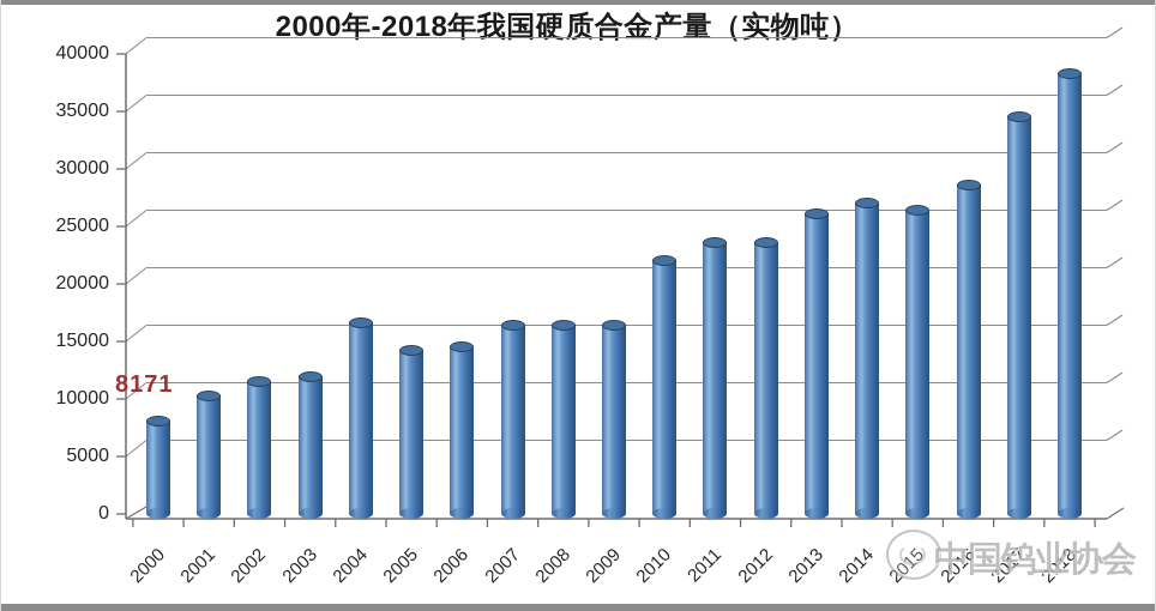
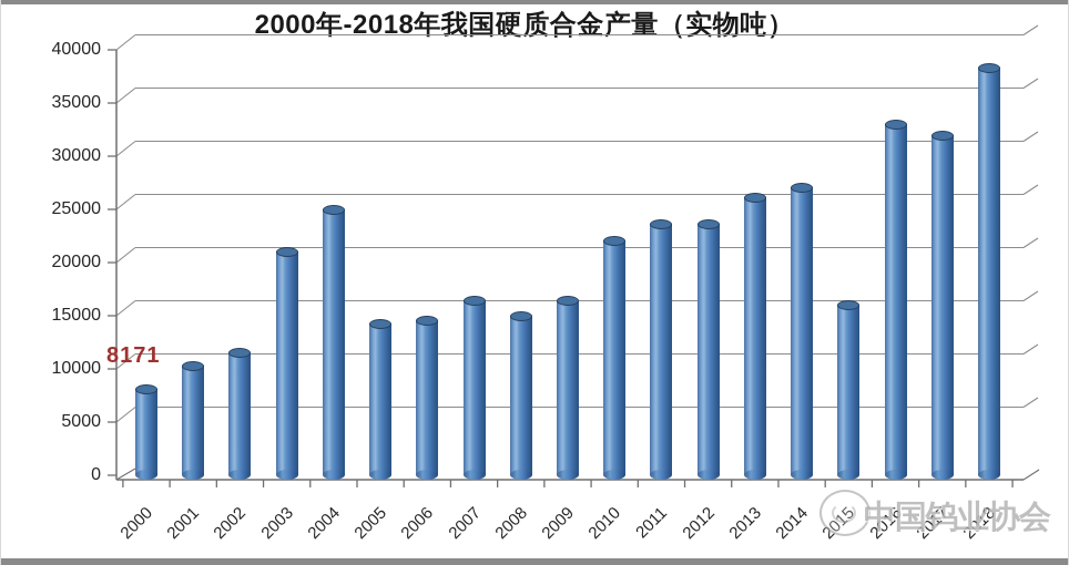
2003: 12000 -> 21000
2004: 17000 -> 25000
2008: 16000 -> 15000
2015: 26000 -> 16000
2016: 29000 -> 33000
2017: 35000 -> 32000
